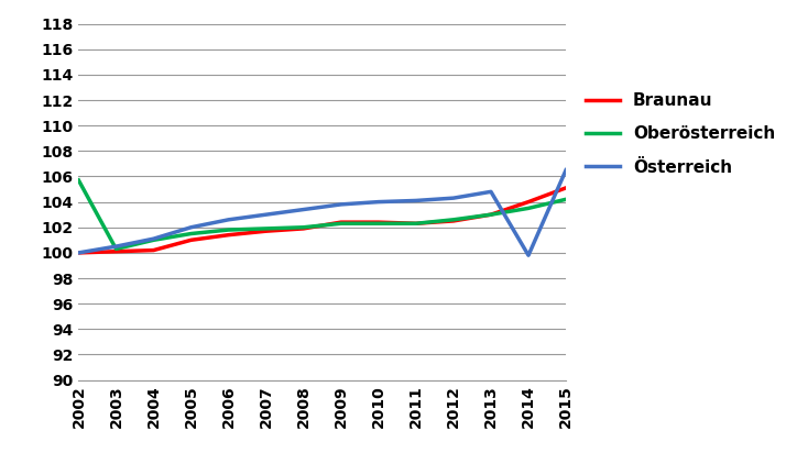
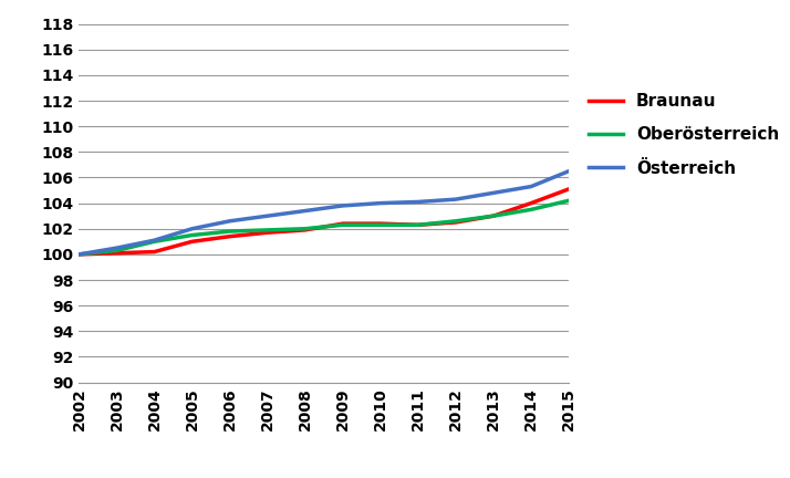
Oberösterreich/2002: 105.7 -> 100.0
Österreich/2014: 99.8 -> 105.3
